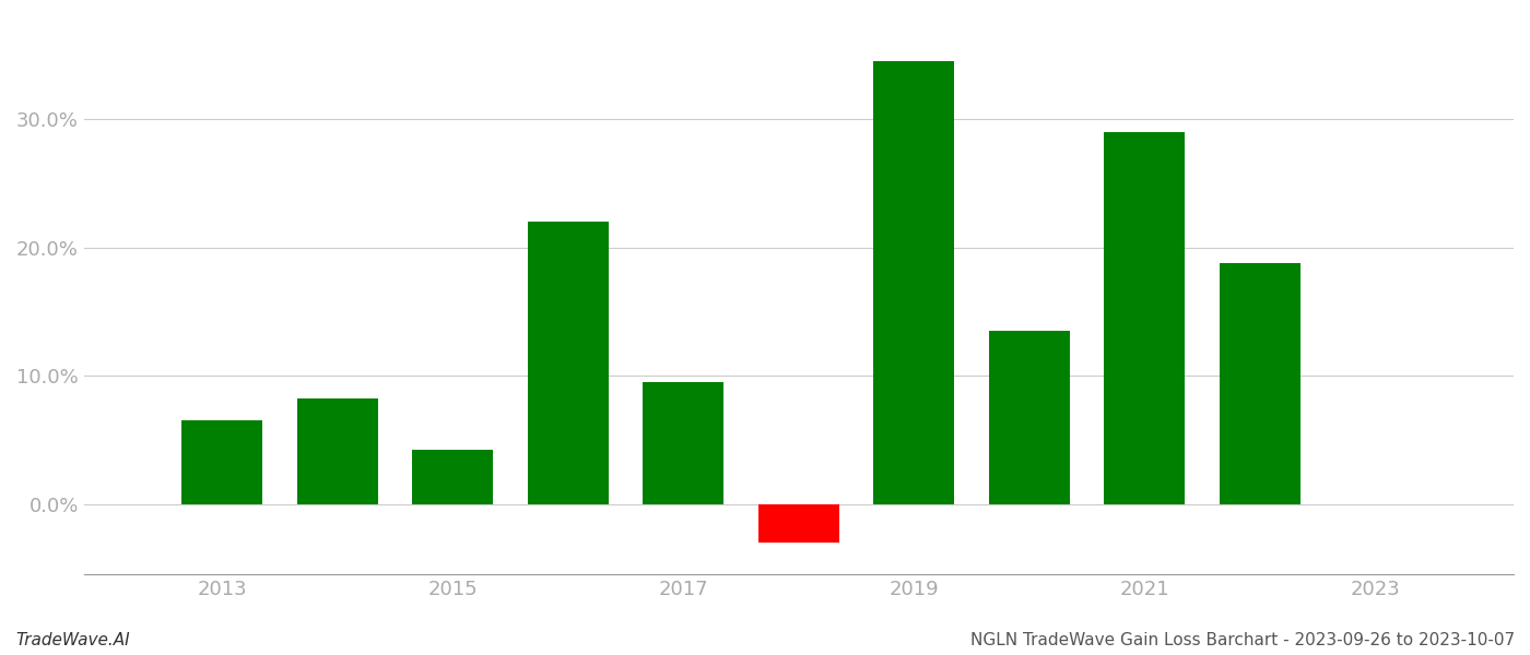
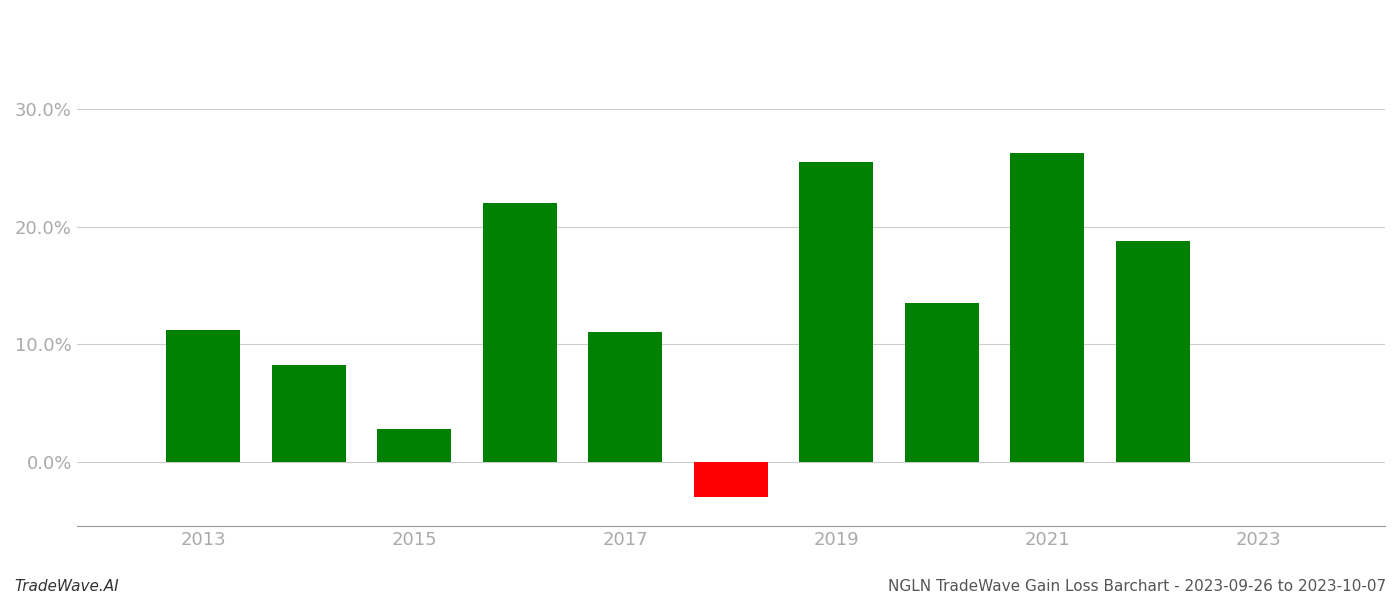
2013: 6.5% -> 11.2%
2015: 4.2% -> 2.8%
2017: 9.5% -> 11.0%
2019: 34.5% -> 25.5%
2021: 29.0% -> 26.3%
